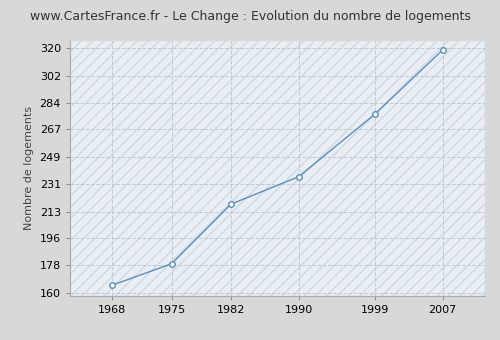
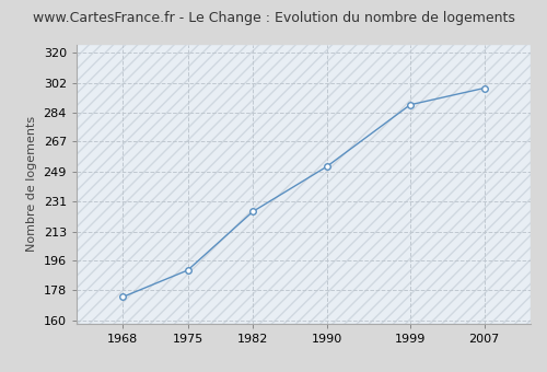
1968: 165 -> 174
1975: 179 -> 190
1982: 218 -> 225
1990: 236 -> 252
1999: 277 -> 289
2007: 319 -> 299
